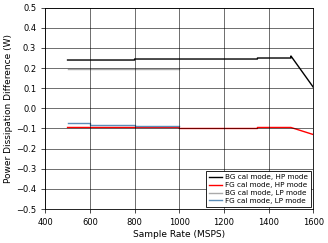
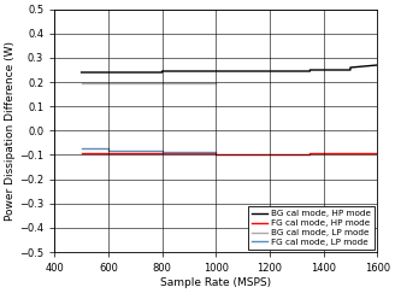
BG cal mode, HP mode/1600: 0.105 -> 0.270
FG cal mode, HP mode/1600: -0.130 -> -0.095
